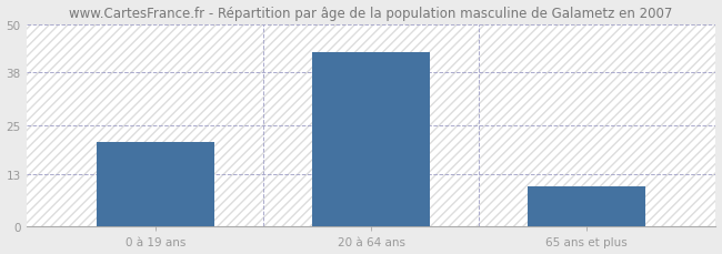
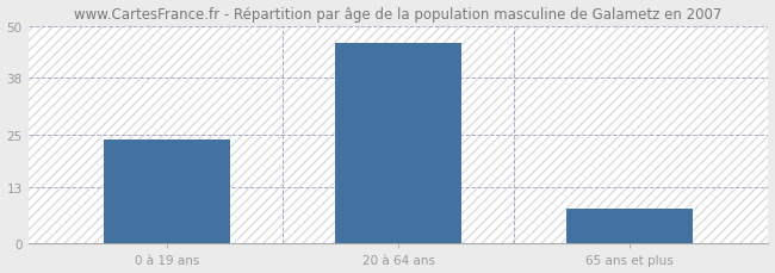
0 à 19 ans: 21 -> 24
20 à 64 ans: 43 -> 46
65 ans et plus: 10 -> 8
